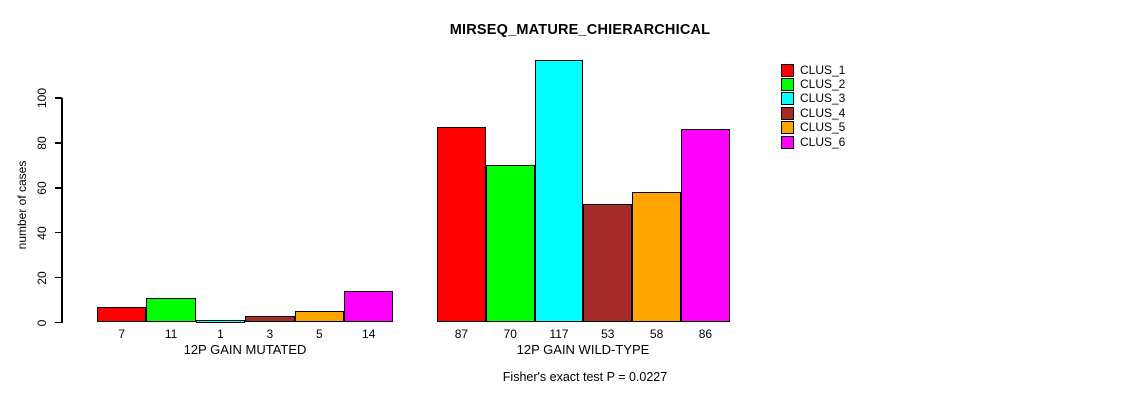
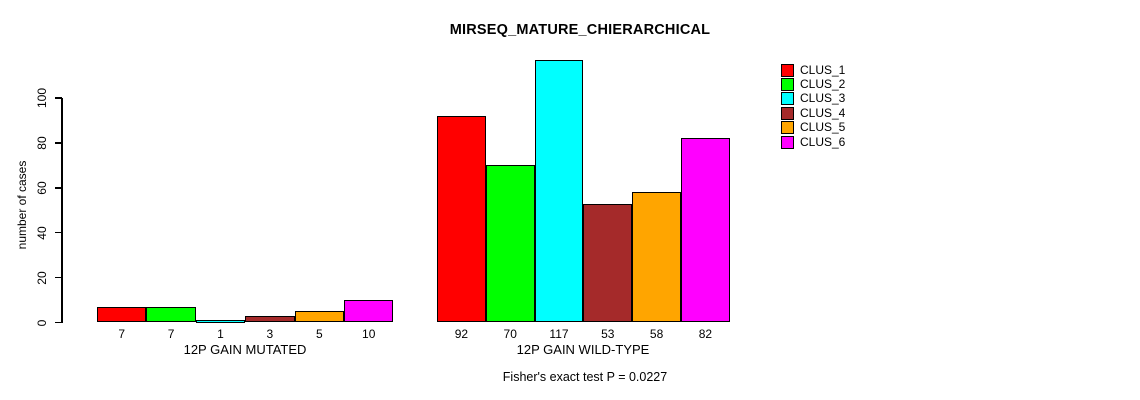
CLUS_2/12P GAIN MUTATED: 11 -> 7
CLUS_6/12P GAIN MUTATED: 14 -> 10
CLUS_1/12P GAIN WILD-TYPE: 87 -> 92
CLUS_6/12P GAIN WILD-TYPE: 86 -> 82
